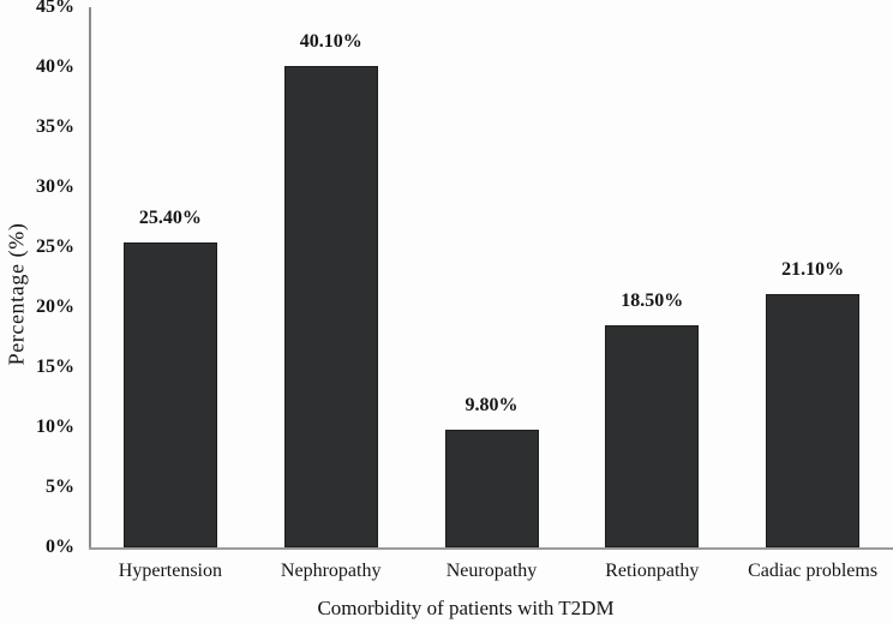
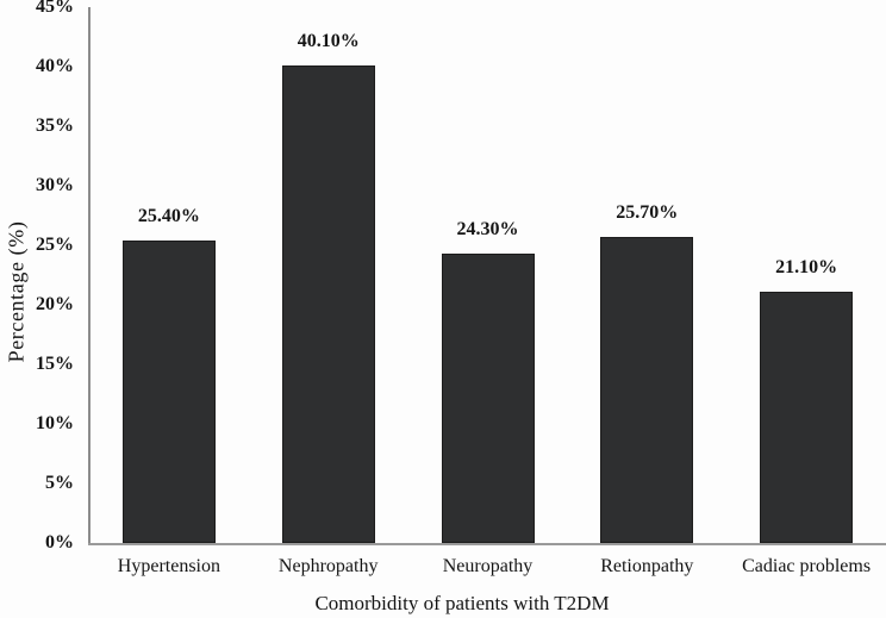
Neuropathy: 9.80% -> 24.30%
Retionpathy: 18.50% -> 25.70%
